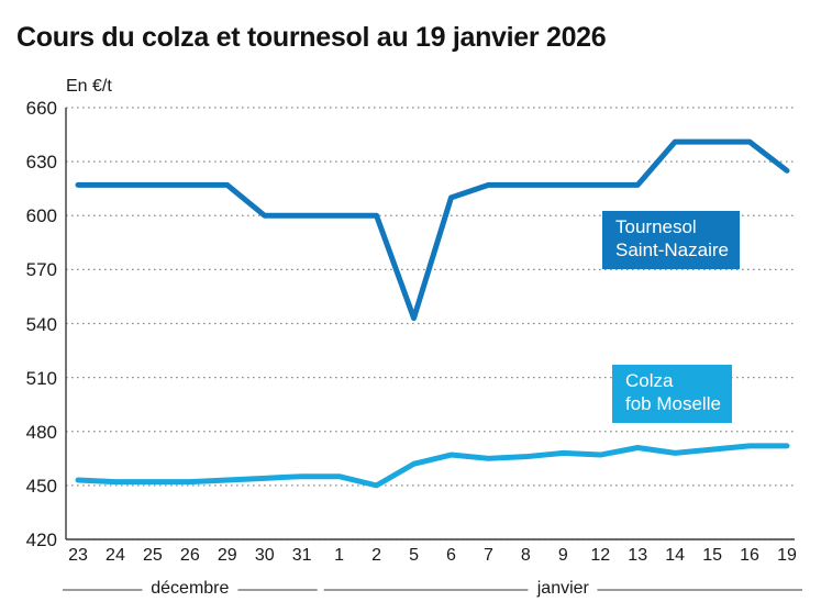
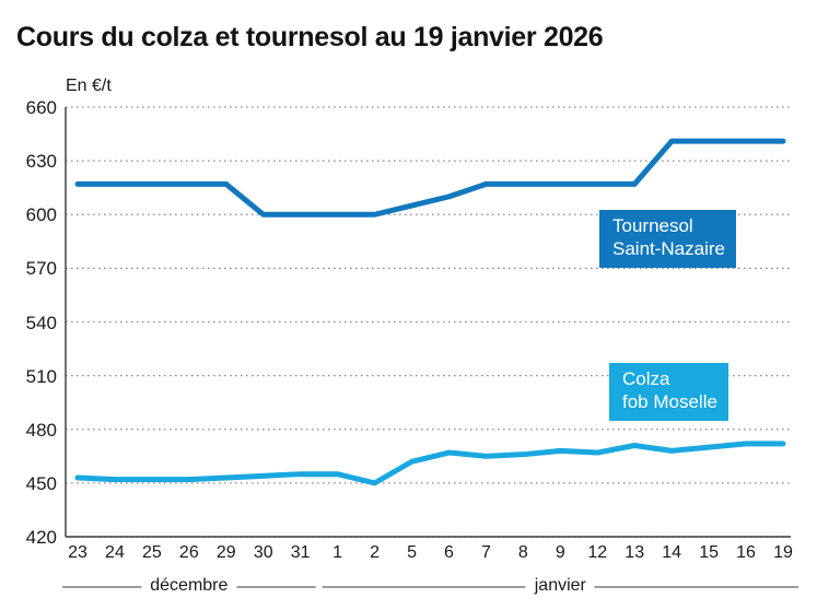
Tournesol Saint-Nazaire/5: 543 -> 605
Tournesol Saint-Nazaire/19: 625 -> 641
